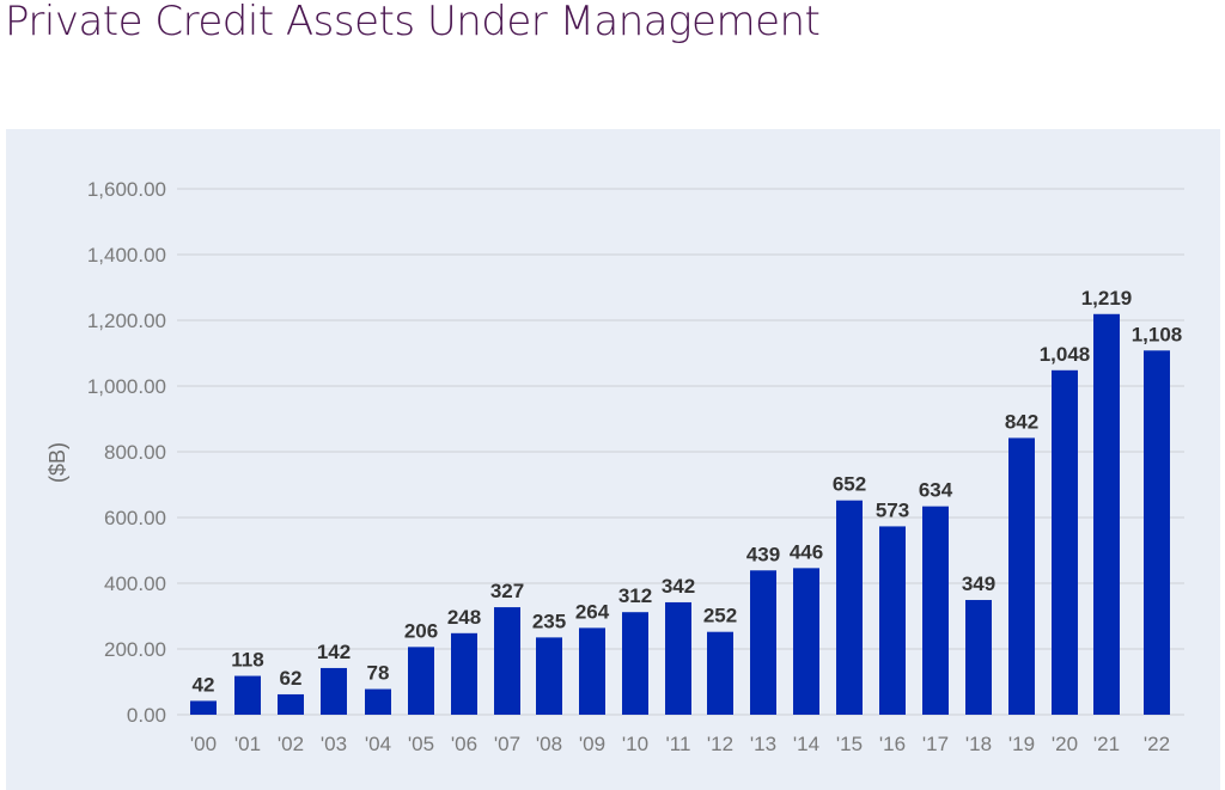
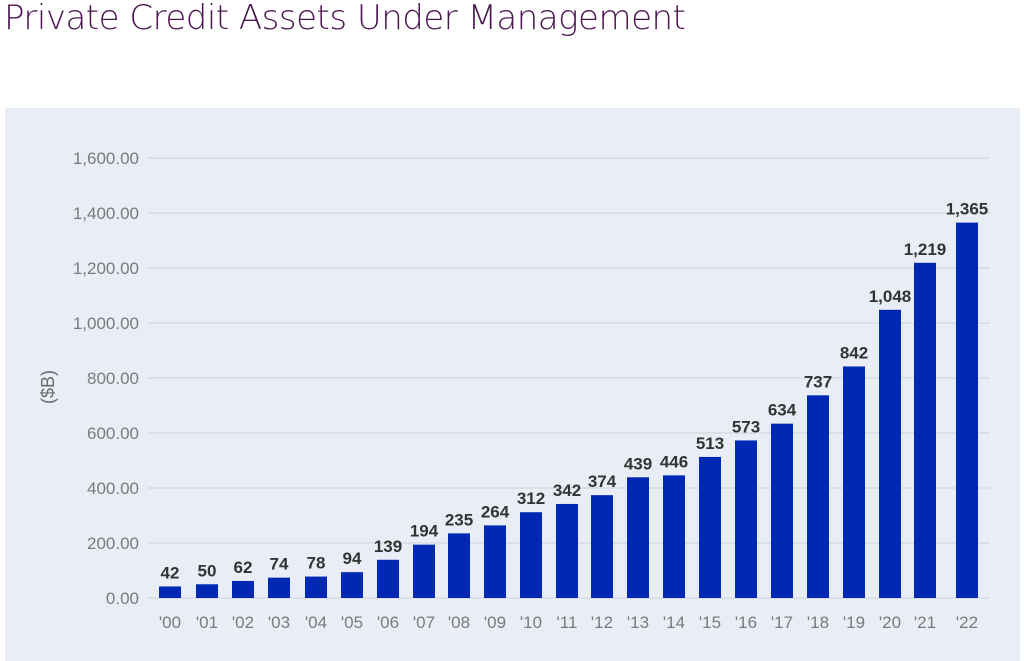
'01: 118 -> 50
'03: 142 -> 74
'05: 206 -> 94
'06: 248 -> 139
'07: 327 -> 194
'12: 252 -> 374
'15: 652 -> 513
'18: 349 -> 737
'22: 1,108 -> 1,365
